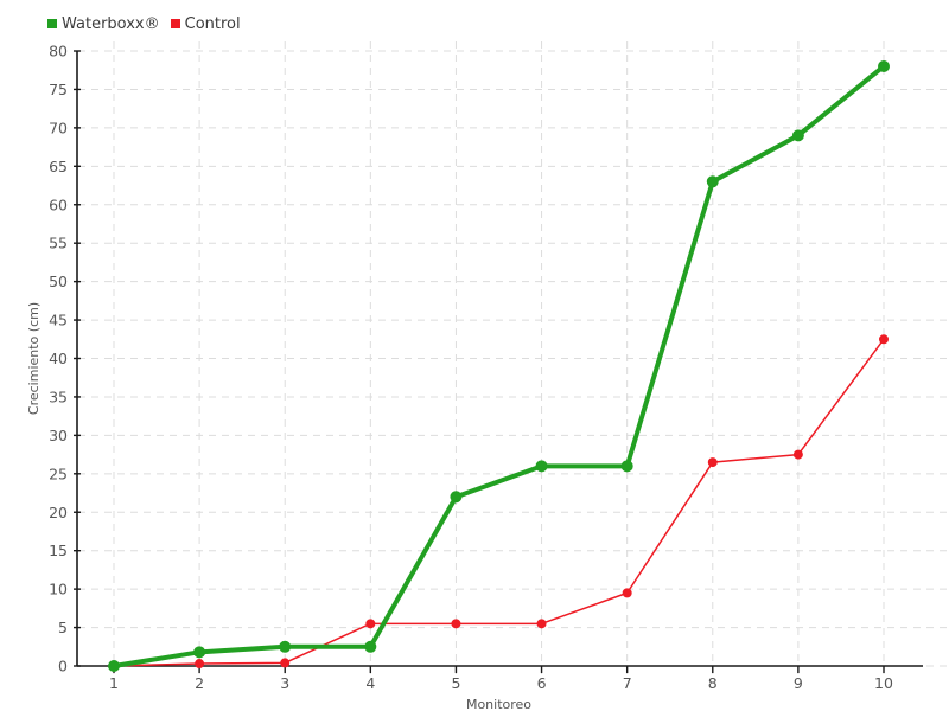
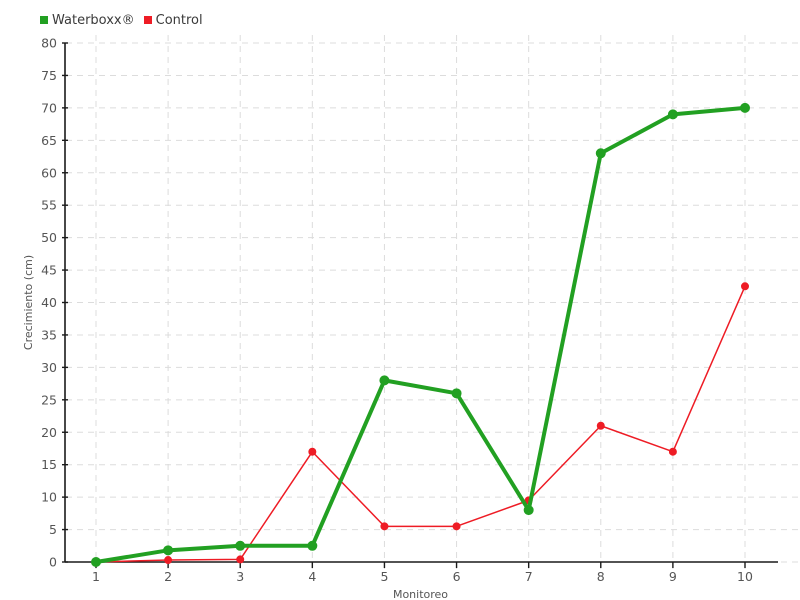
Control/4: 6 -> 17
Waterboxx®/5: 22 -> 28
Waterboxx®/7: 26 -> 8
Control/8: 26 -> 21
Control/9: 28 -> 17
Waterboxx®/10: 78 -> 70
